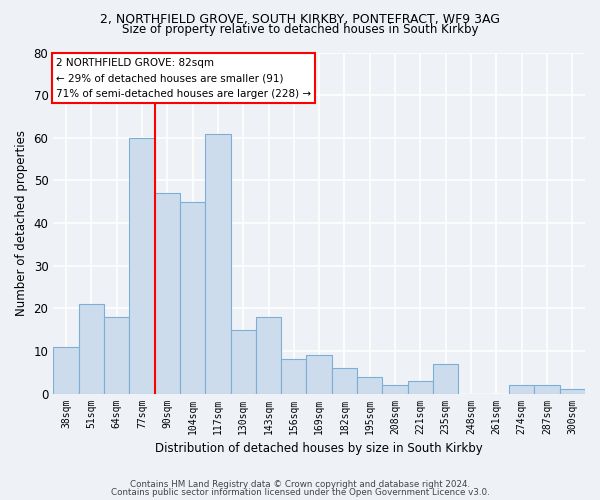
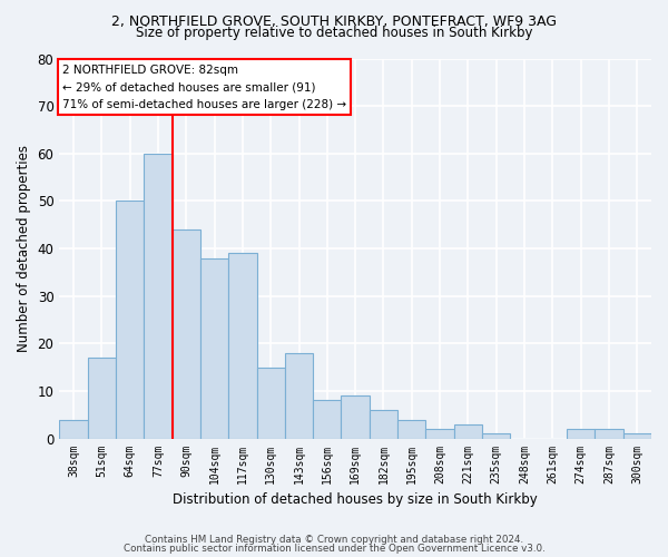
38sqm: 11 -> 4
51sqm: 21 -> 17
64sqm: 18 -> 50
90sqm: 47 -> 44
104sqm: 45 -> 38
117sqm: 61 -> 39
235sqm: 7 -> 1
